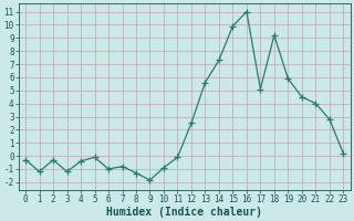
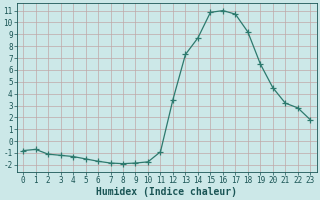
0: -0.3 -> -0.8
1: -1.2 -> -0.7
2: -0.3 -> -1.1
4: -0.4 -> -1.3
5: -0.1 -> -1.5
6: -1.0 -> -1.7
7: -0.8 -> -1.9
8: -1.3 -> -1.9
10: -0.9 -> -1.8
11: -0.1 -> -0.9
12: 2.5 -> 3.5
13: 5.6 -> 7.3
14: 7.3 -> 8.7
15: 9.9 -> 10.8
17: 5.1 -> 10.7
19: 5.9 -> 6.5
21: 4.0 -> 3.2
23: 0.2 -> 1.8
